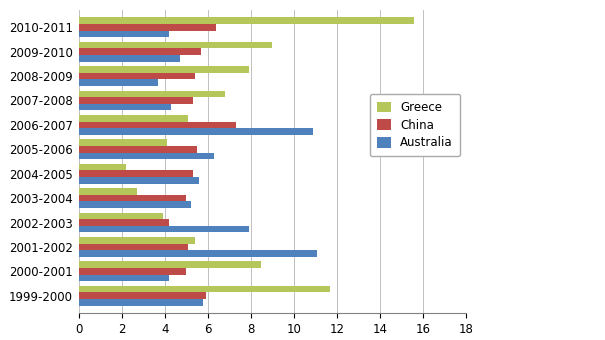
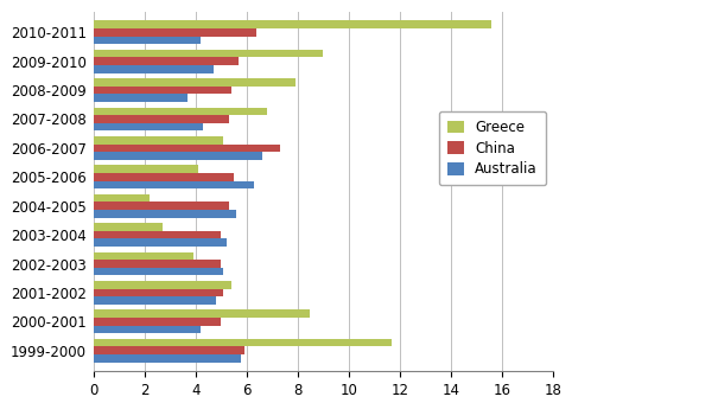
Australia/2006-2007: 10.9 -> 6.6
China/2002-2003: 4.2 -> 5.0
Australia/2002-2003: 7.9 -> 5.1
Australia/2001-2002: 11.1 -> 4.8
